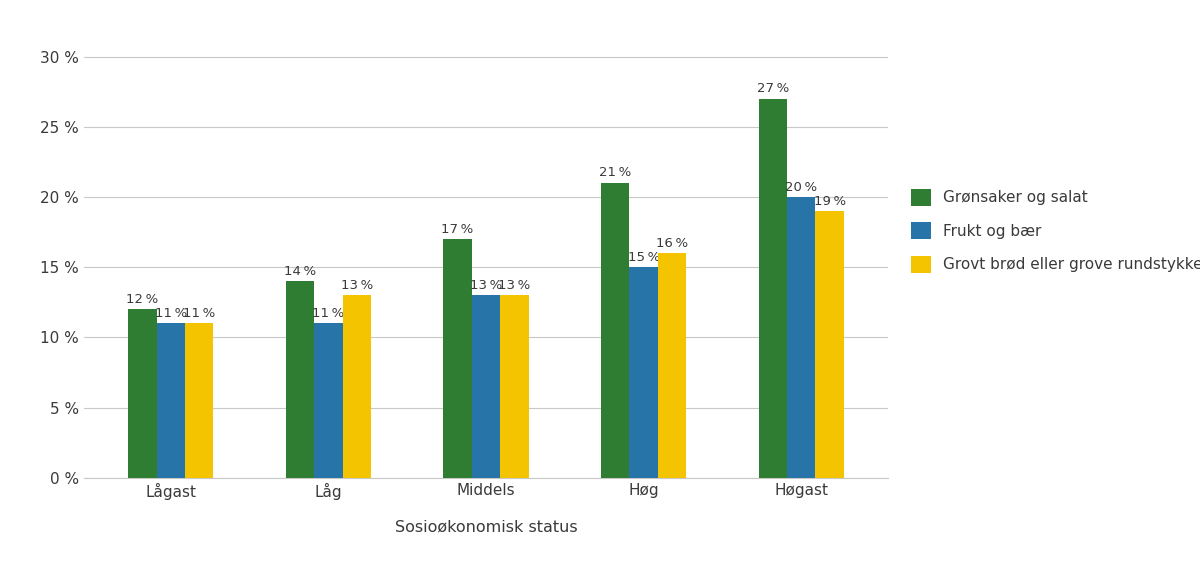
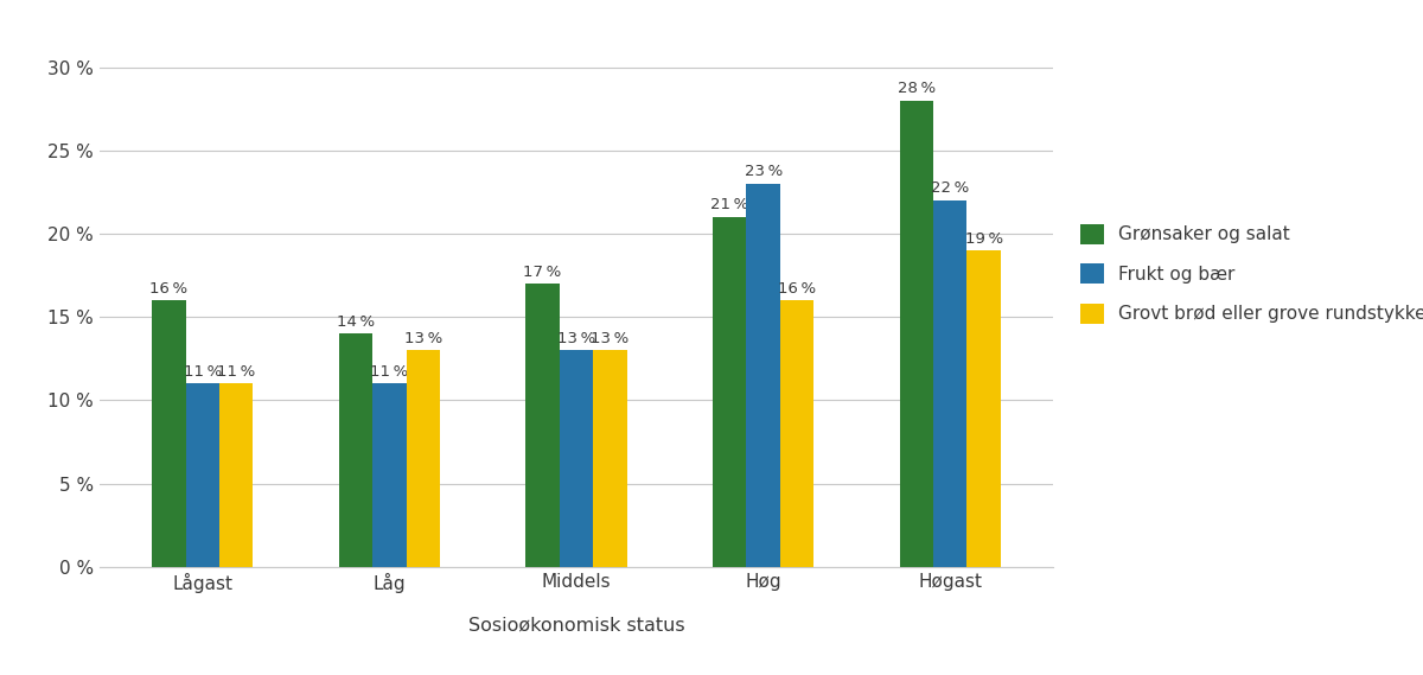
Grønsaker og salat/Lågast: 12 -> 16
Frukt og bær/Høg: 15 -> 23
Grønsaker og salat/Høgast: 27 -> 28
Frukt og bær/Høgast: 20 -> 22
